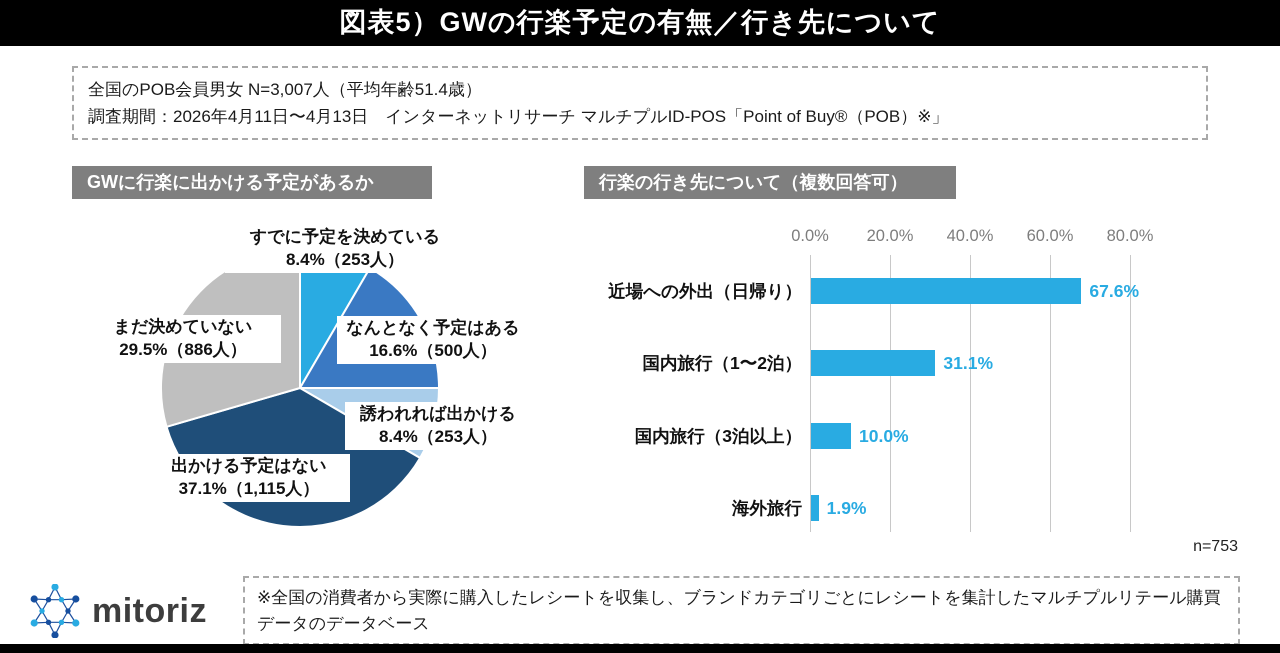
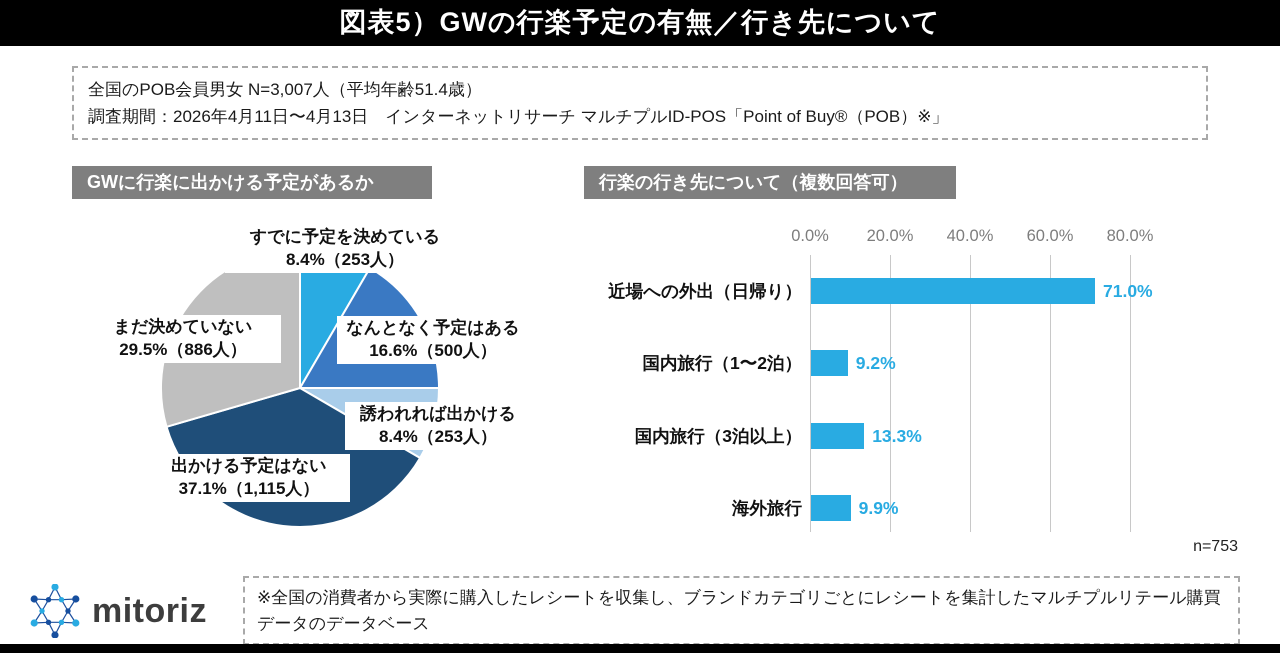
行楽の行き先について（複数回答可）/近場への外出（日帰り）: 67.6% -> 71.0%
行楽の行き先について（複数回答可）/国内旅行（1〜2泊）: 31.1% -> 9.2%
行楽の行き先について（複数回答可）/国内旅行（3泊以上）: 10.0% -> 13.3%
行楽の行き先について（複数回答可）/海外旅行: 1.9% -> 9.9%
